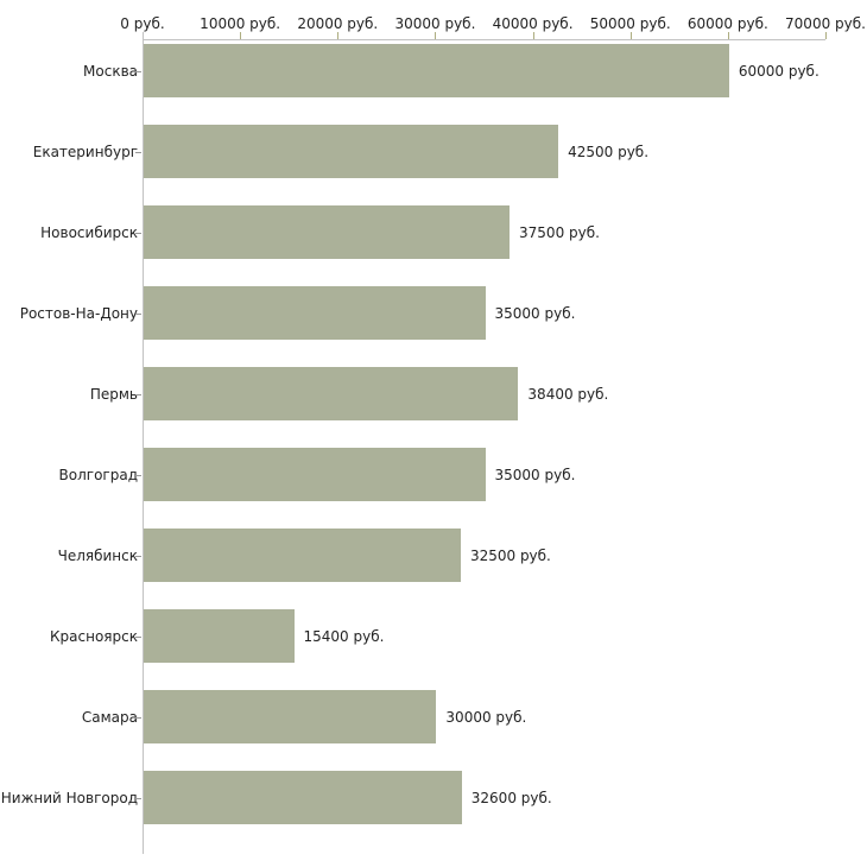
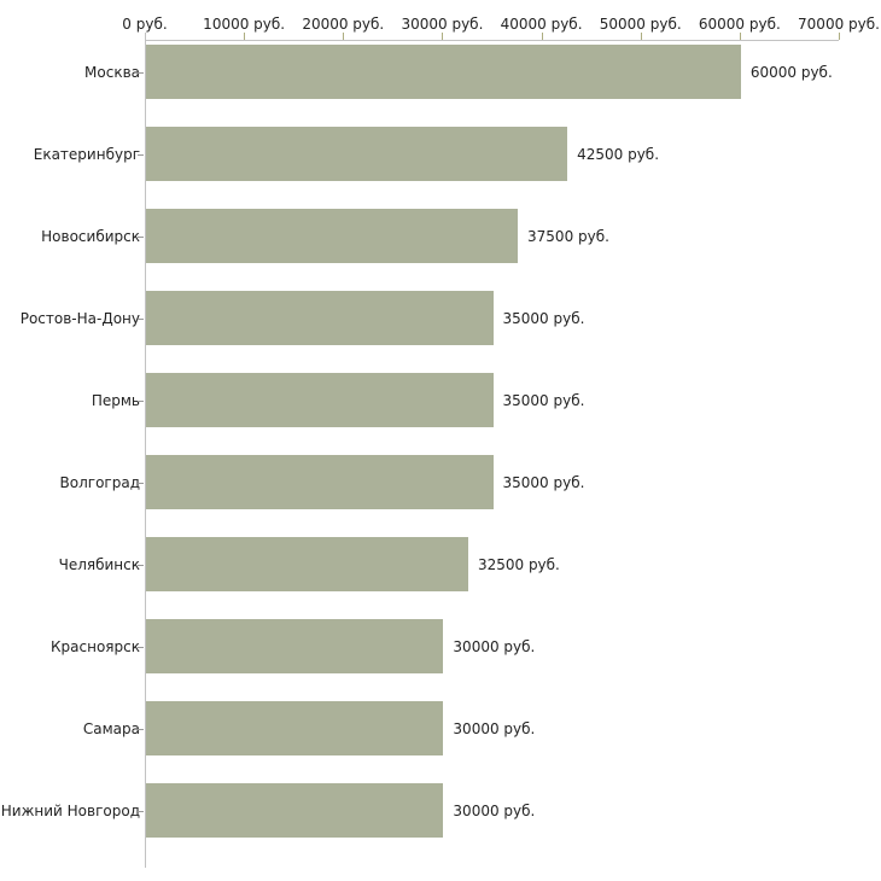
Пермь: 38400 -> 35000
Красноярск: 15400 -> 30000
Нижний Новгород: 32600 -> 30000
